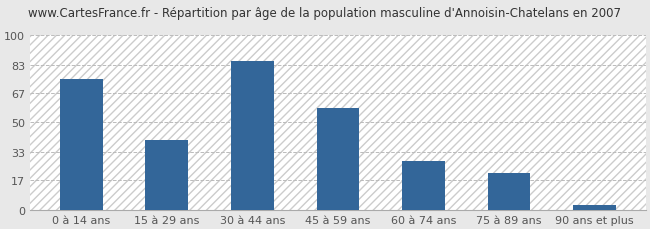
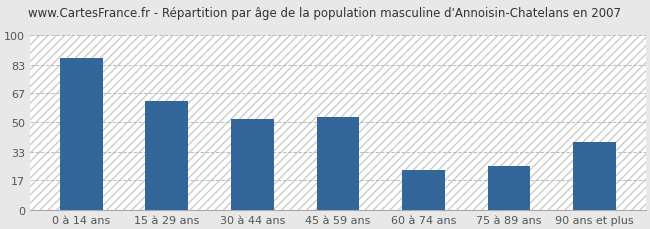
0 à 14 ans: 75 -> 87
15 à 29 ans: 40 -> 62
30 à 44 ans: 85 -> 52
45 à 59 ans: 58 -> 53
60 à 74 ans: 28 -> 23
75 à 89 ans: 21 -> 25
90 ans et plus: 3 -> 39
